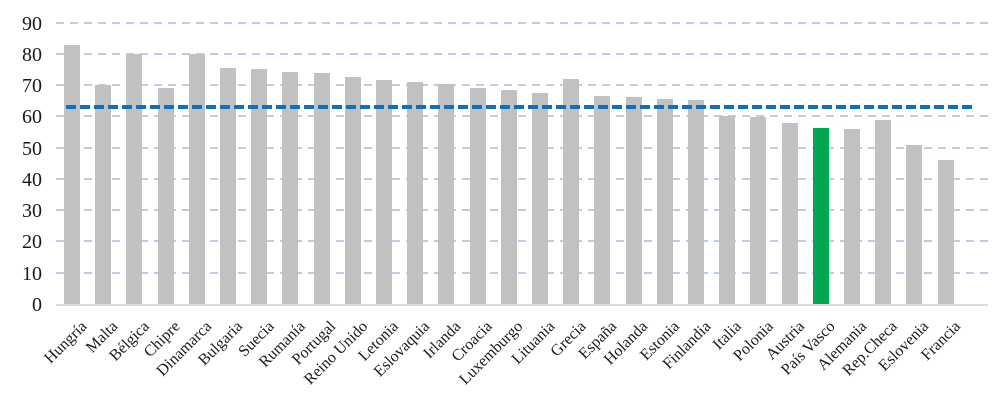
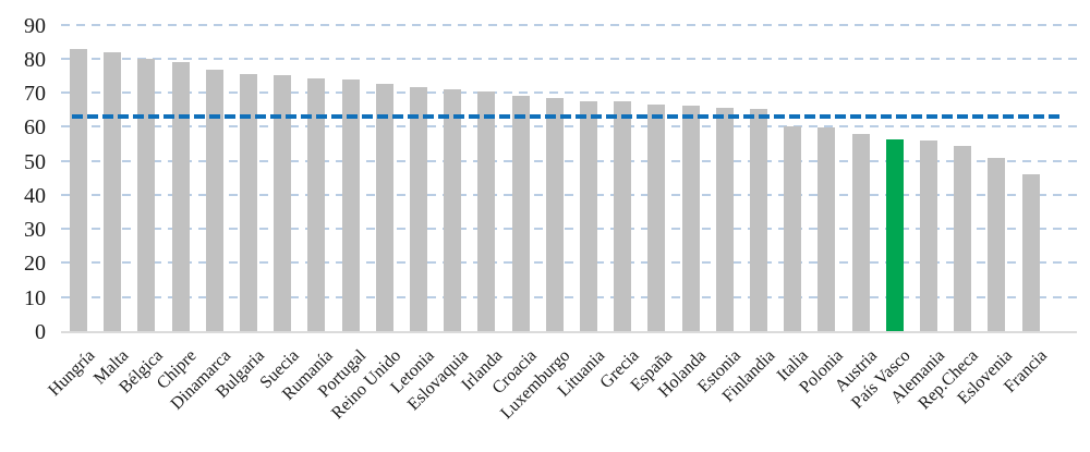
Malta: 70 -> 82
Chipre: 69 -> 79
Dinamarca: 80 -> 77
Grecia: 72 -> 67
Rep.Checa: 59 -> 54
